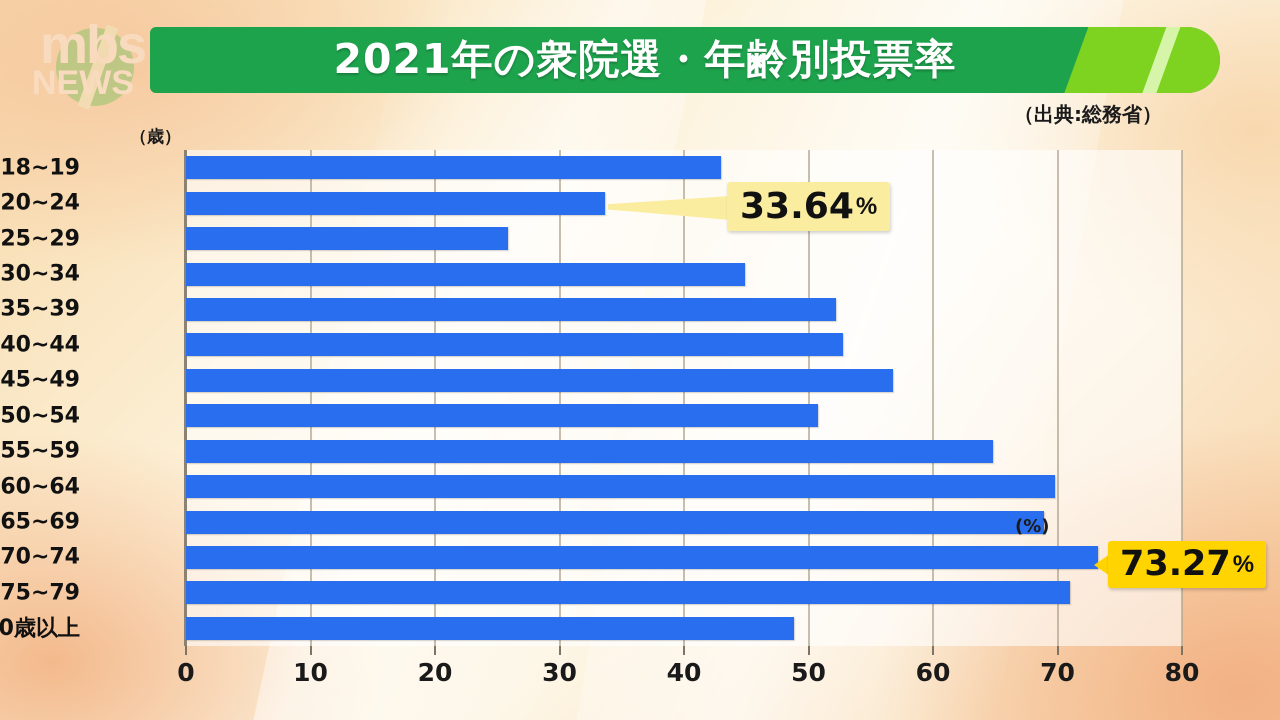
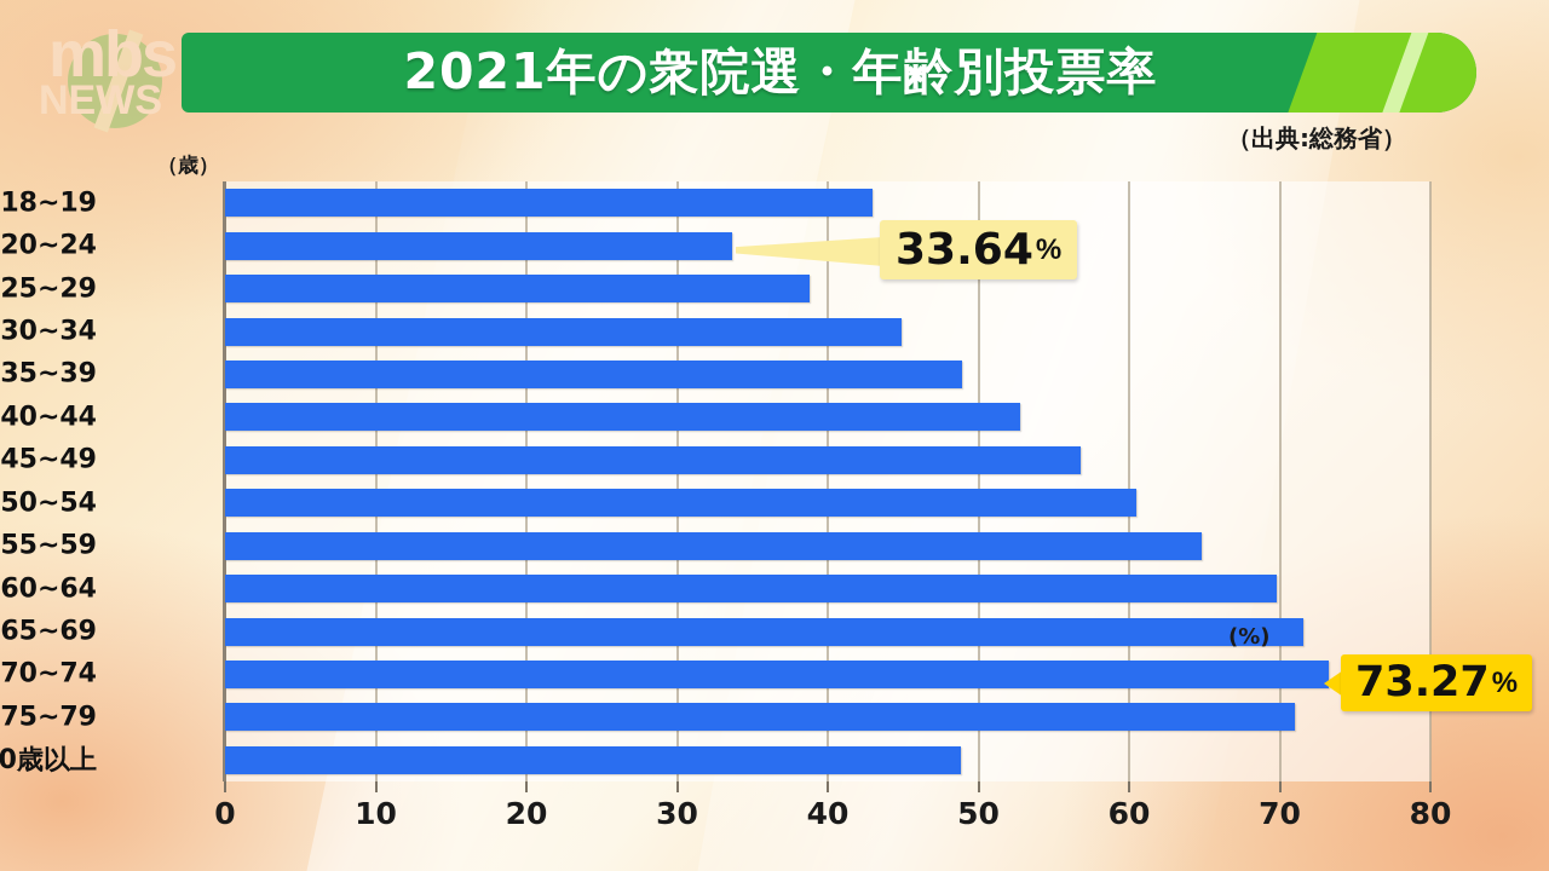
25~29: 25.9 -> 38.8
35~39: 52.2 -> 48.9
50~54: 50.8 -> 60.5
65~69: 68.9 -> 71.6
